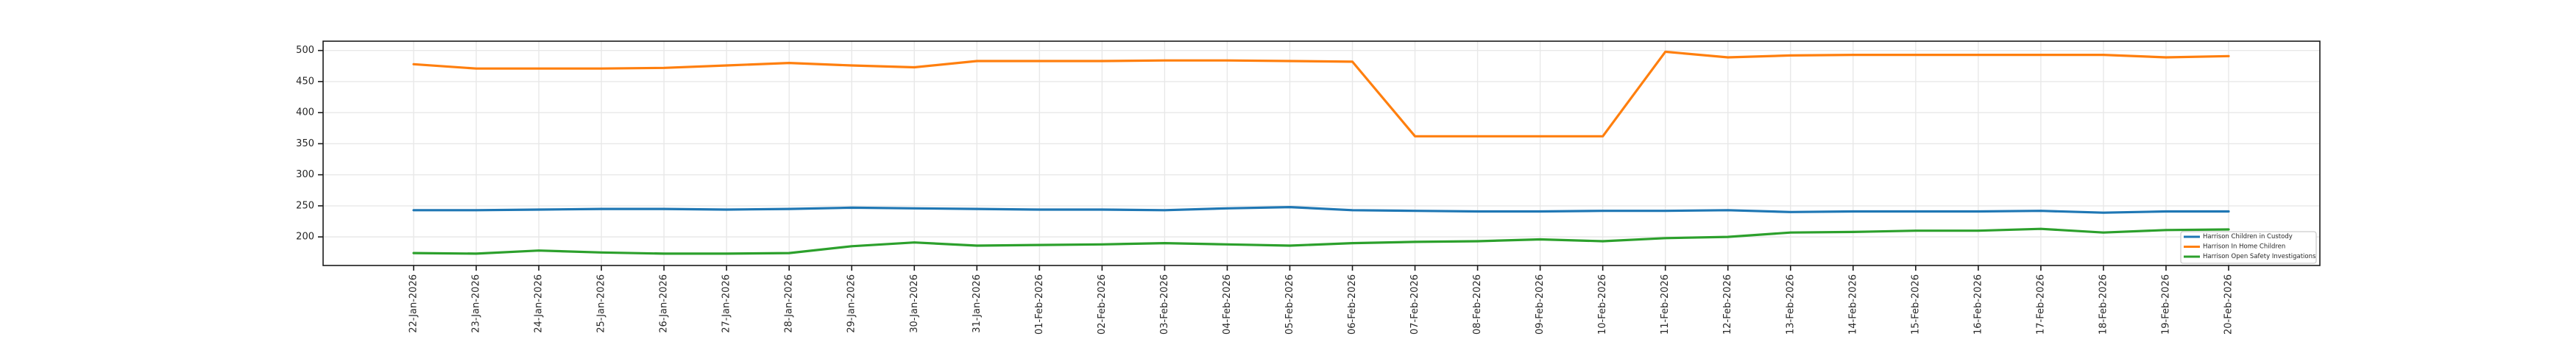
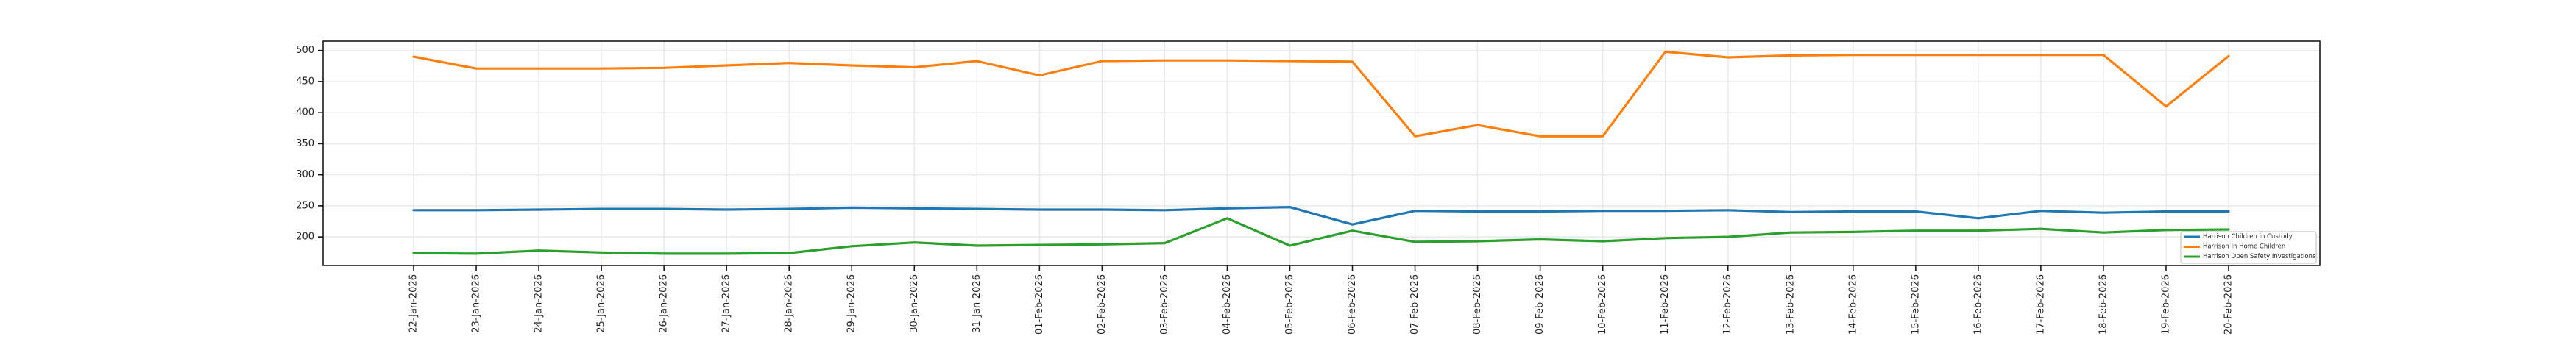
Harrison In Home Children/22-Jan-2026: 480 -> 490
Harrison In Home Children/01-Feb-2026: 480 -> 460
Harrison Open Safety Investigations/04-Feb-2026: 190 -> 230
Harrison Children in Custody/06-Feb-2026: 240 -> 220
Harrison Open Safety Investigations/06-Feb-2026: 190 -> 210
Harrison In Home Children/08-Feb-2026: 360 -> 380
Harrison Children in Custody/16-Feb-2026: 240 -> 230
Harrison In Home Children/19-Feb-2026: 490 -> 410
